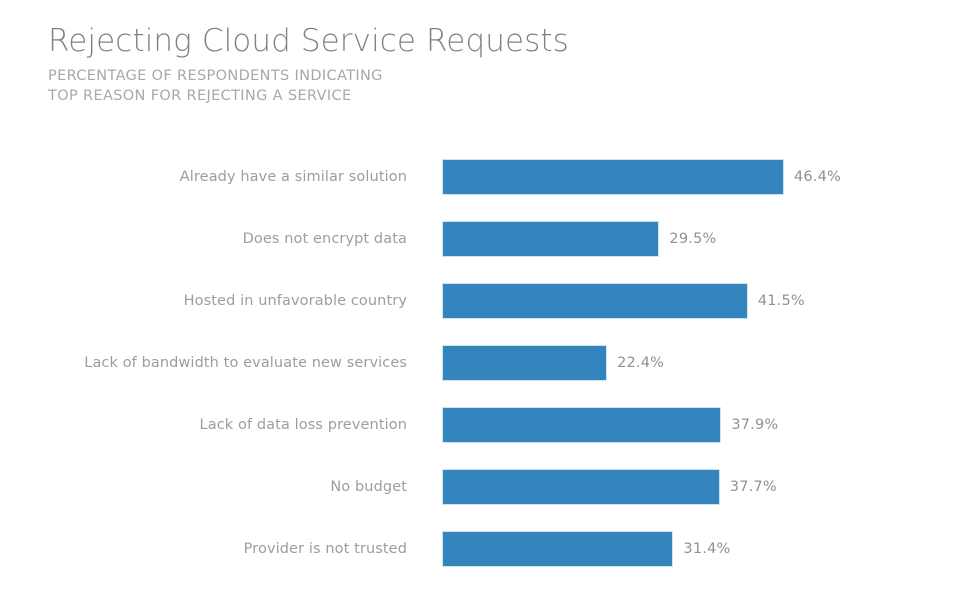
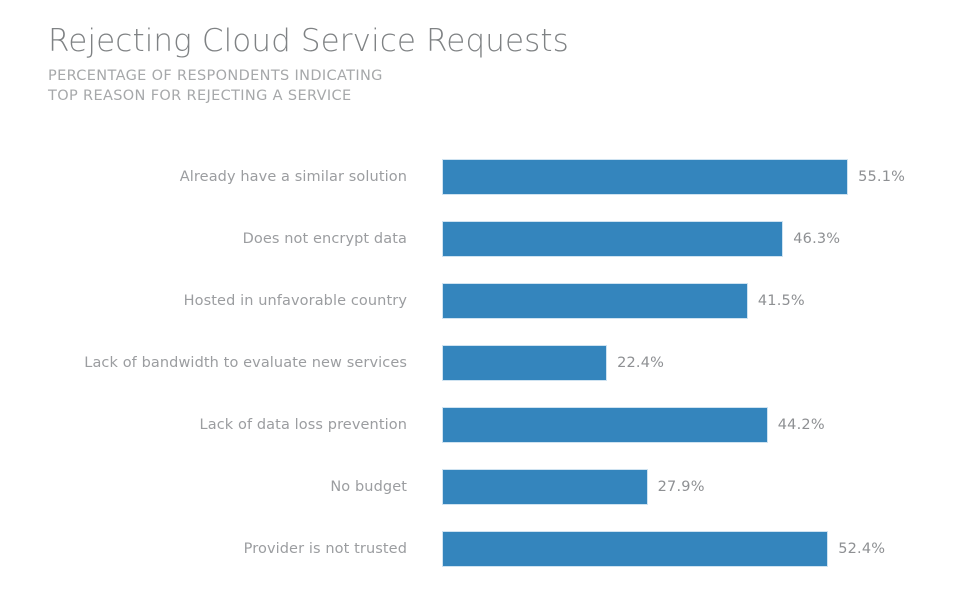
Already have a similar solution: 46.4% -> 55.1%
Does not encrypt data: 29.5% -> 46.3%
Lack of data loss prevention: 37.9% -> 44.2%
No budget: 37.7% -> 27.9%
Provider is not trusted: 31.4% -> 52.4%
